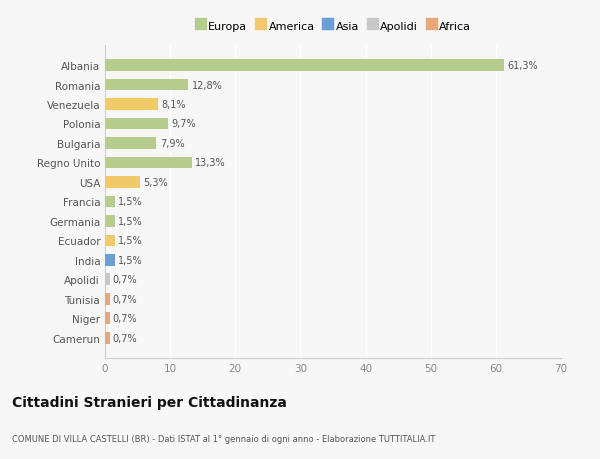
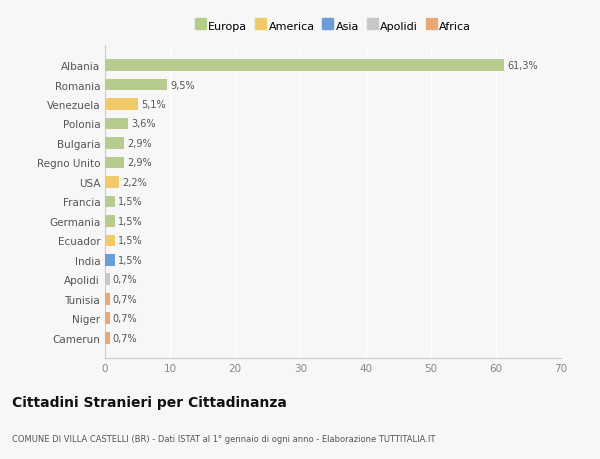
Romania: 12,8% -> 9,5%
Venezuela: 8,1% -> 5,1%
Polonia: 9,7% -> 3,6%
Bulgaria: 7,9% -> 2,9%
Regno Unito: 13,3% -> 2,9%
USA: 5,3% -> 2,2%
